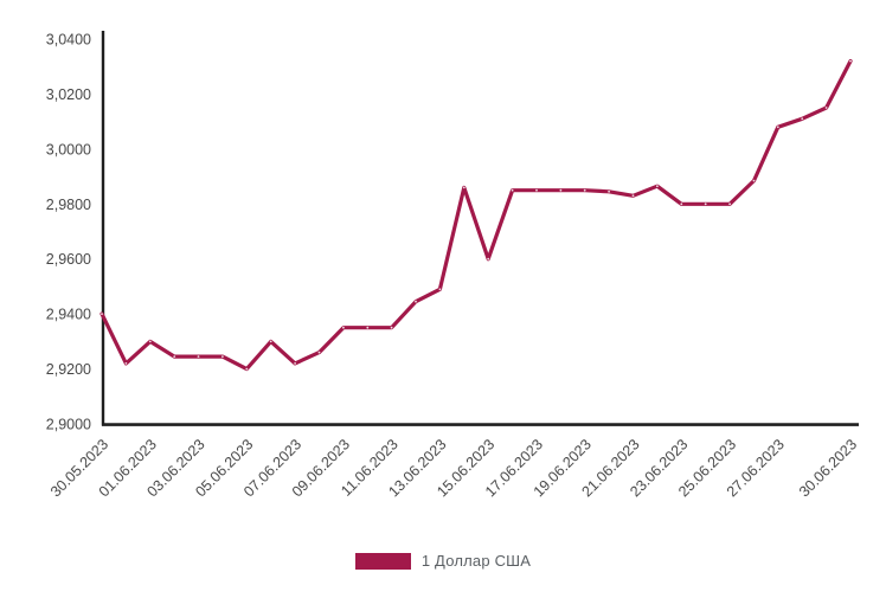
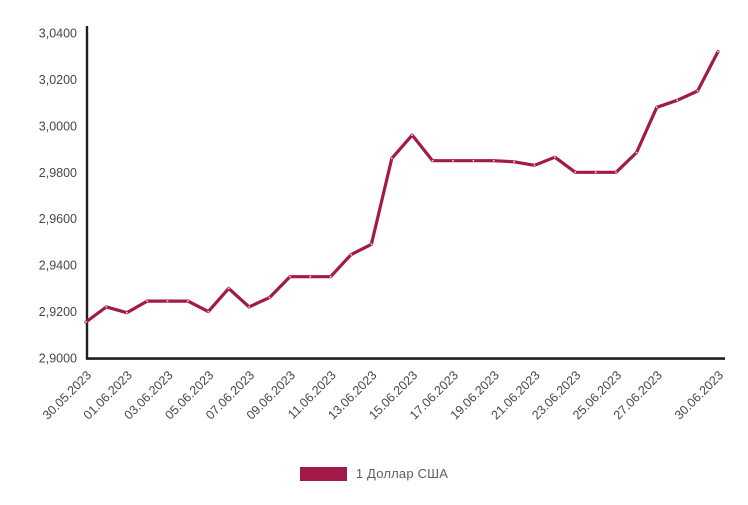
30.05.2023: 2,94 -> 2,92
01.06.2023: 2,93 -> 2,92
15.06.2023: 2,96 -> 3,00
